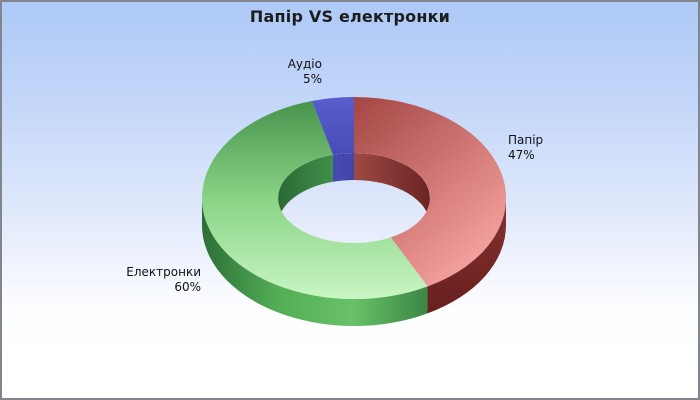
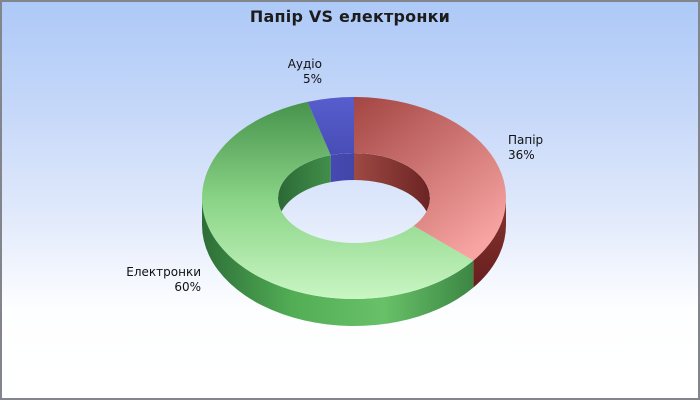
Папір: 47% -> 36%
